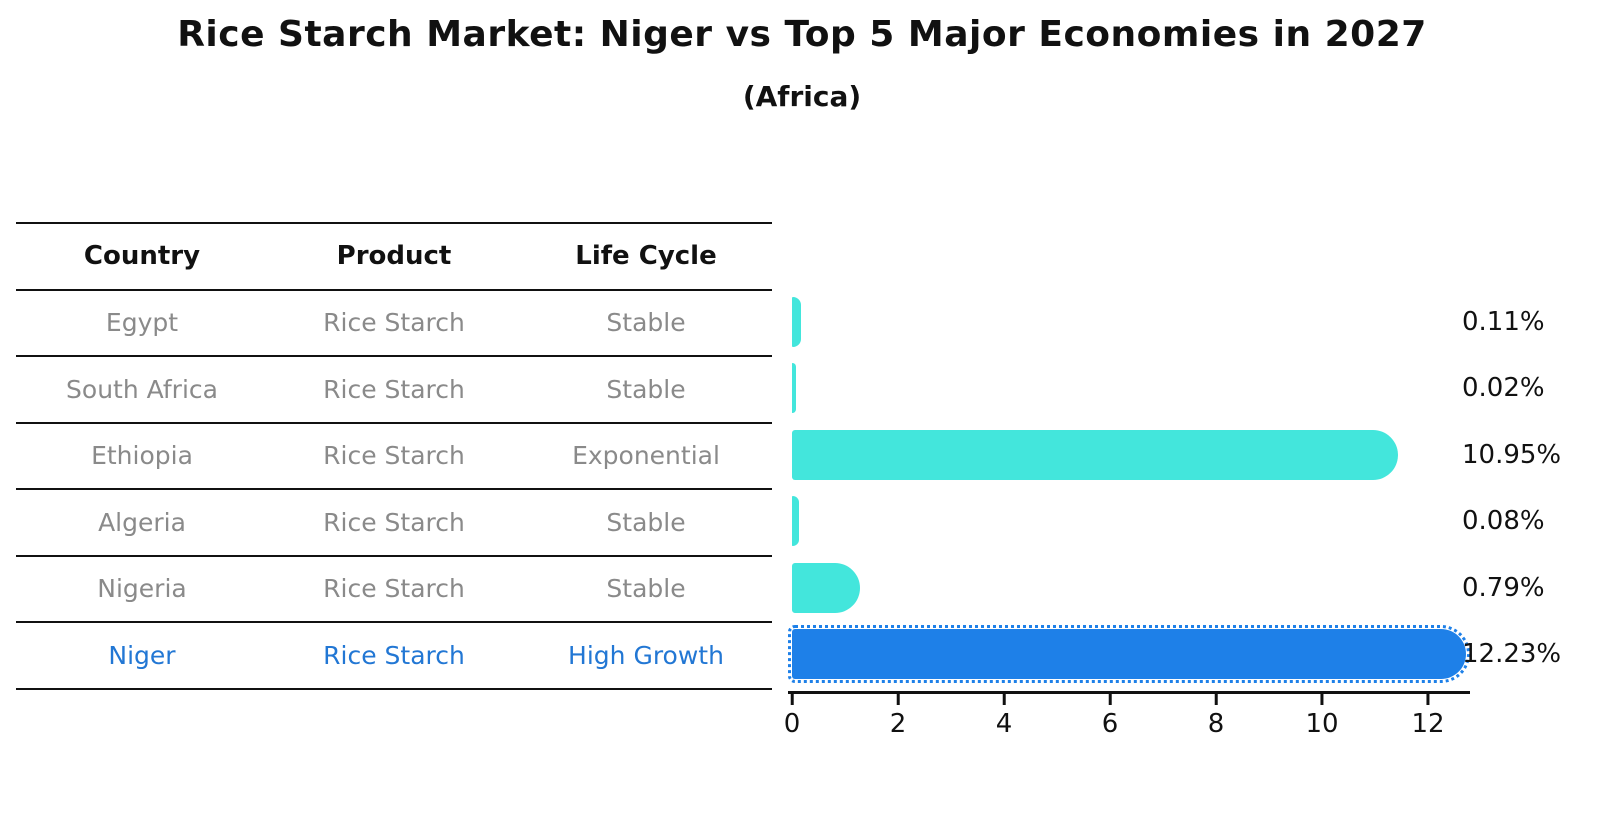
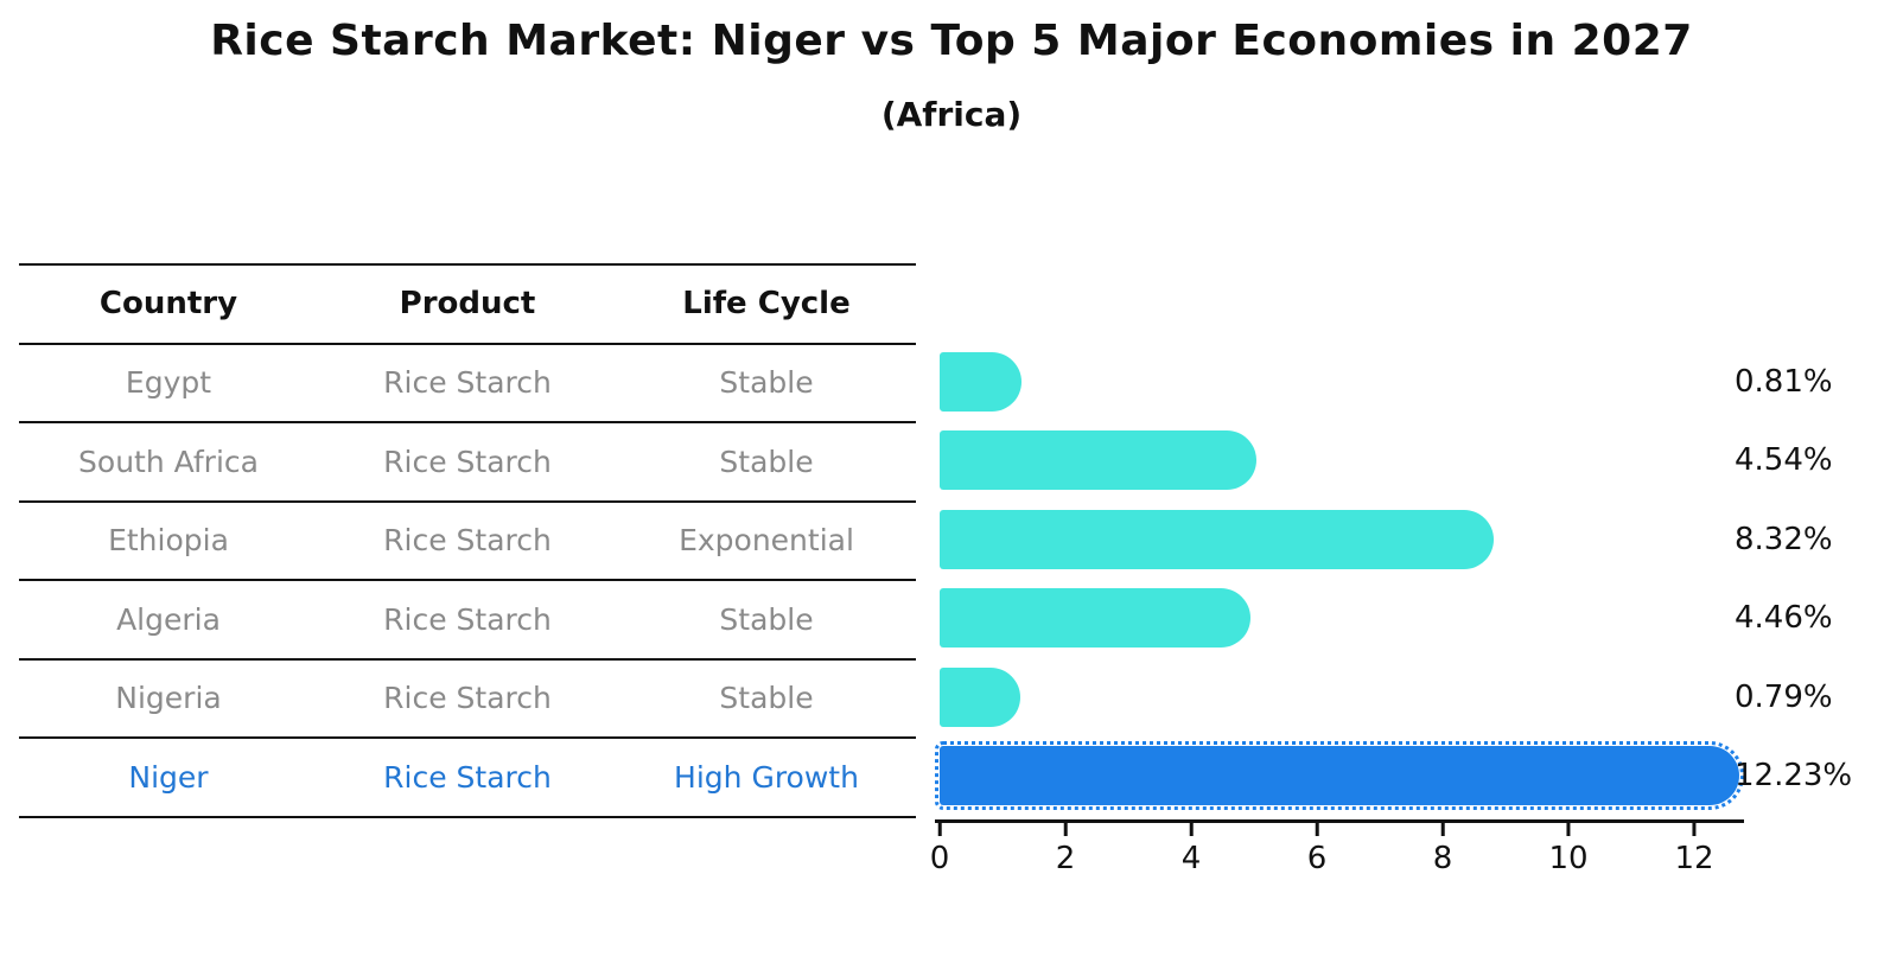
Egypt: 0.11% -> 0.81%
South Africa: 0.02% -> 4.54%
Ethiopia: 10.95% -> 8.32%
Algeria: 0.08% -> 4.46%
